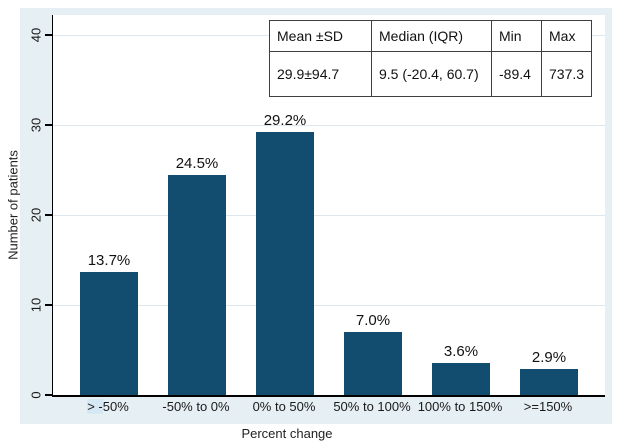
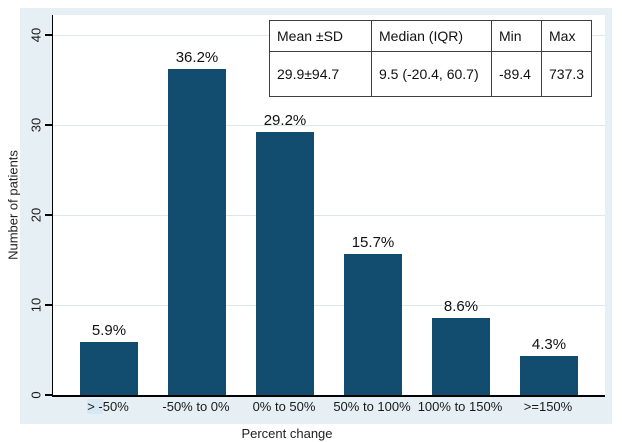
> -50%: 13.7% -> 5.9%
-50% to 0%: 24.5% -> 36.2%
50% to 100%: 7.0% -> 15.7%
100% to 150%: 3.6% -> 8.6%
>=150%: 2.9% -> 4.3%
